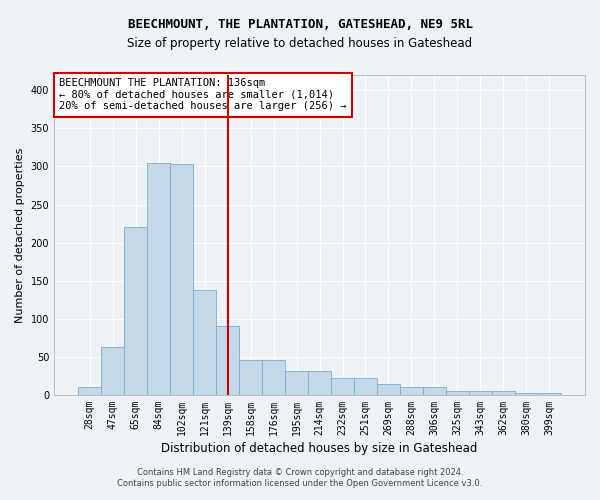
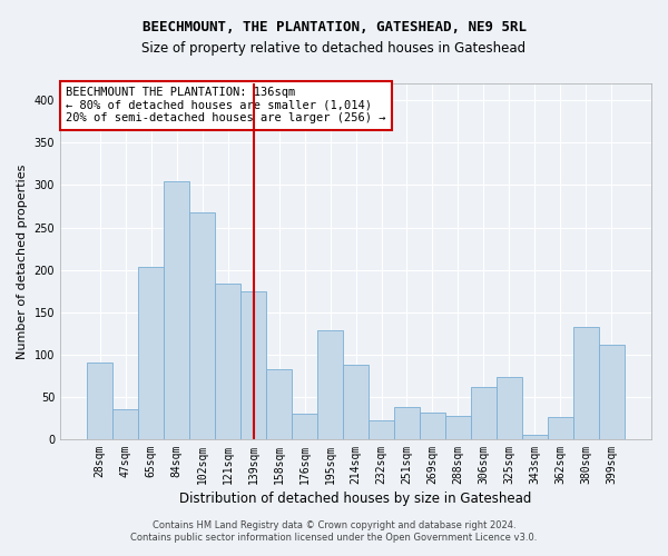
28sqm: 10 -> 90
47sqm: 63 -> 36
65sqm: 221 -> 204
102sqm: 303 -> 268
121sqm: 138 -> 184
139sqm: 90 -> 174
158sqm: 46 -> 82
176sqm: 46 -> 30
195sqm: 31 -> 128
214sqm: 31 -> 88
251sqm: 22 -> 38
269sqm: 15 -> 32
288sqm: 11 -> 28
306sqm: 11 -> 62
325sqm: 5 -> 74
362sqm: 5 -> 26
380sqm: 3 -> 132
399sqm: 3 -> 112
